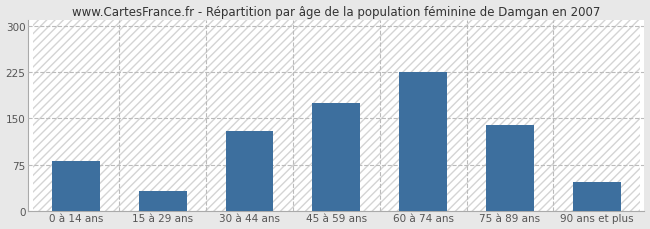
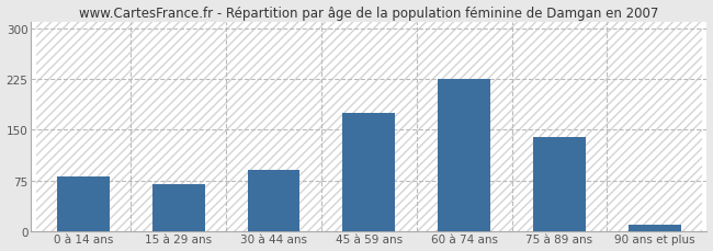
15 à 29 ans: 32 -> 70
30 à 44 ans: 130 -> 90
90 ans et plus: 46 -> 10
